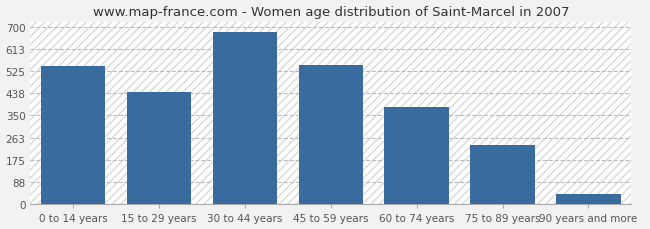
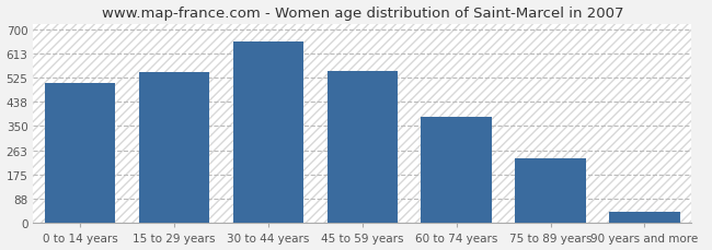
0 to 14 years: 543 -> 505
15 to 29 years: 443 -> 545
30 to 44 years: 680 -> 655
